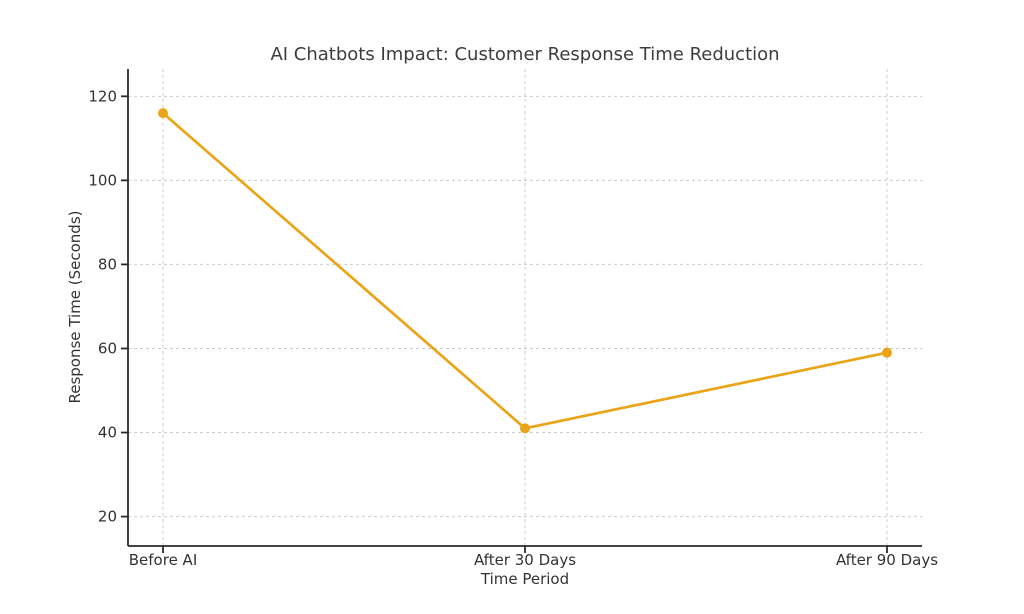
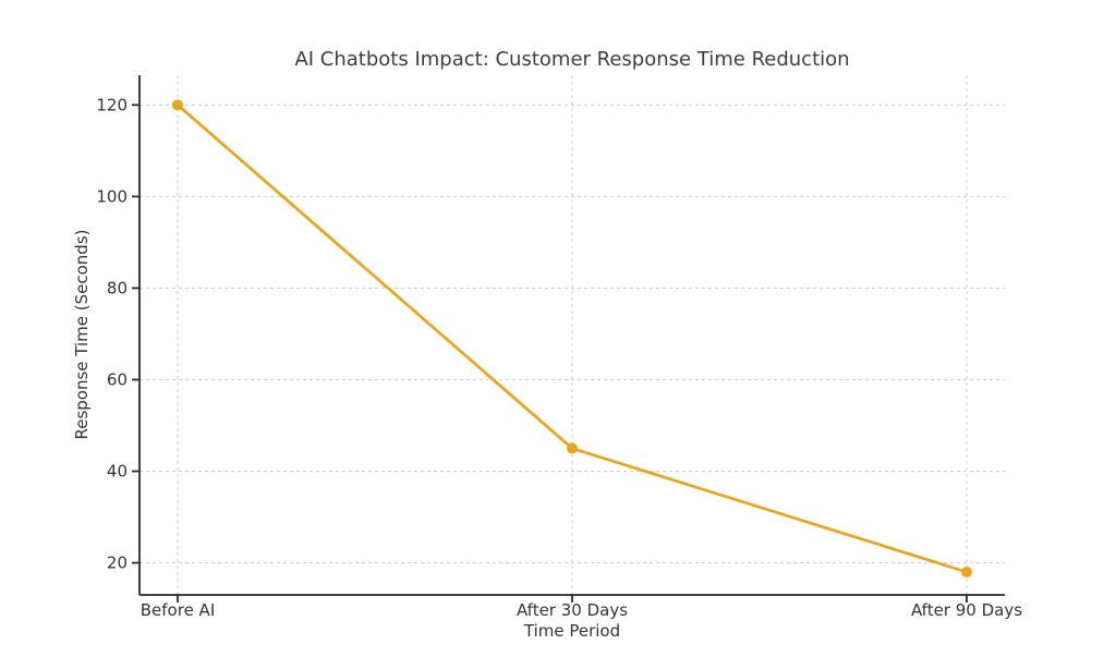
Before AI: 116 -> 120
After 30 Days: 41 -> 45
After 90 Days: 59 -> 18
